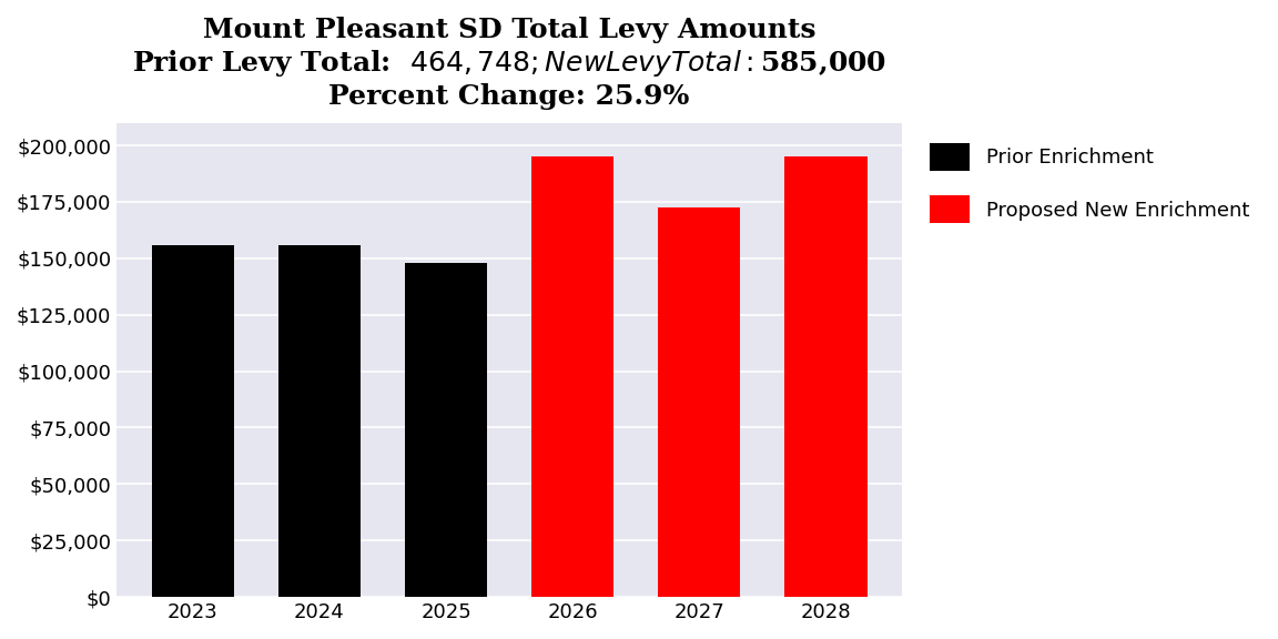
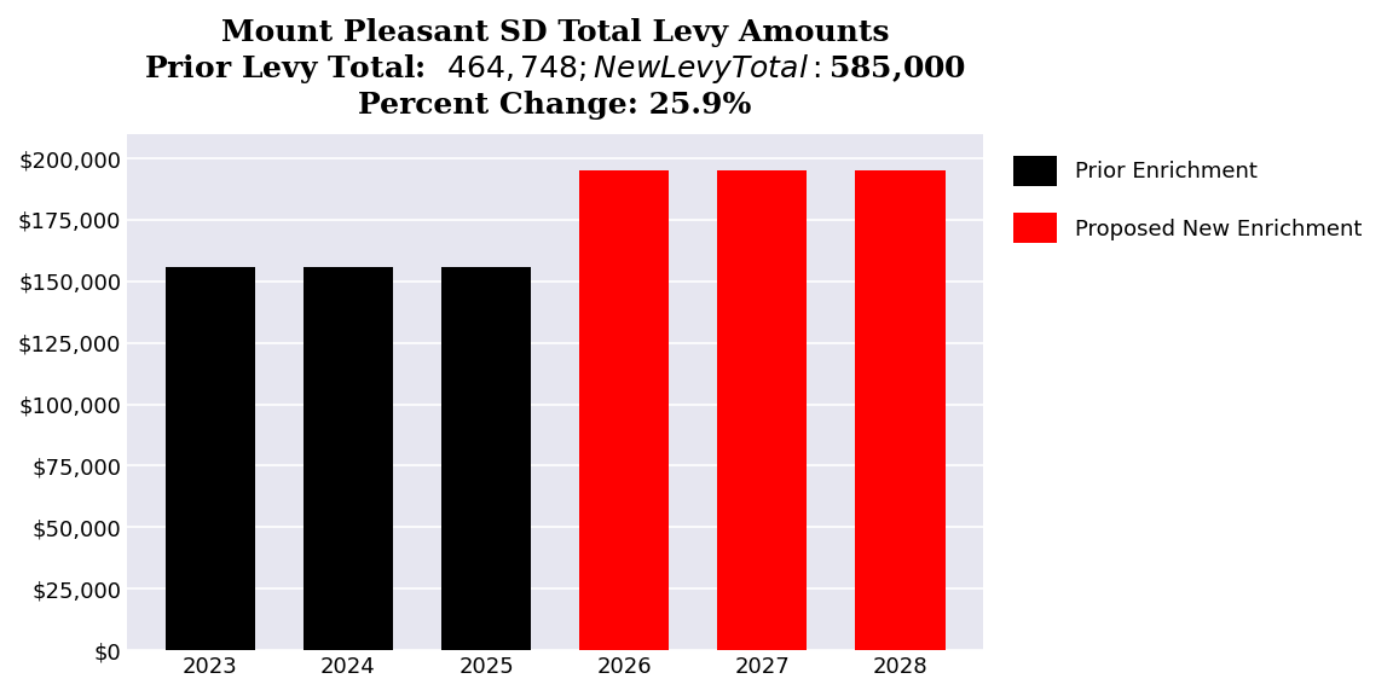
2025: $148,000 -> $155,900
2027: $172,500 -> $195,000
